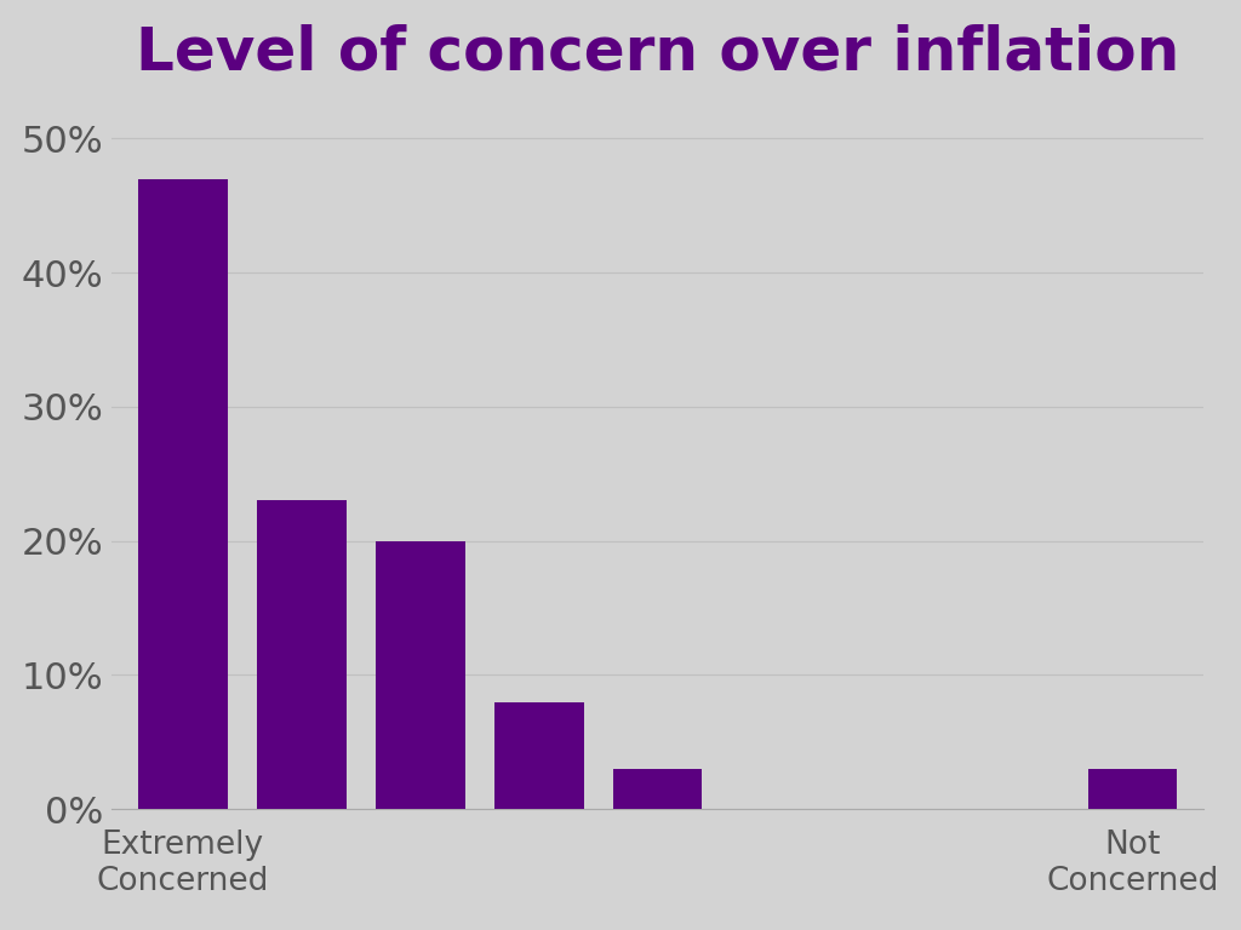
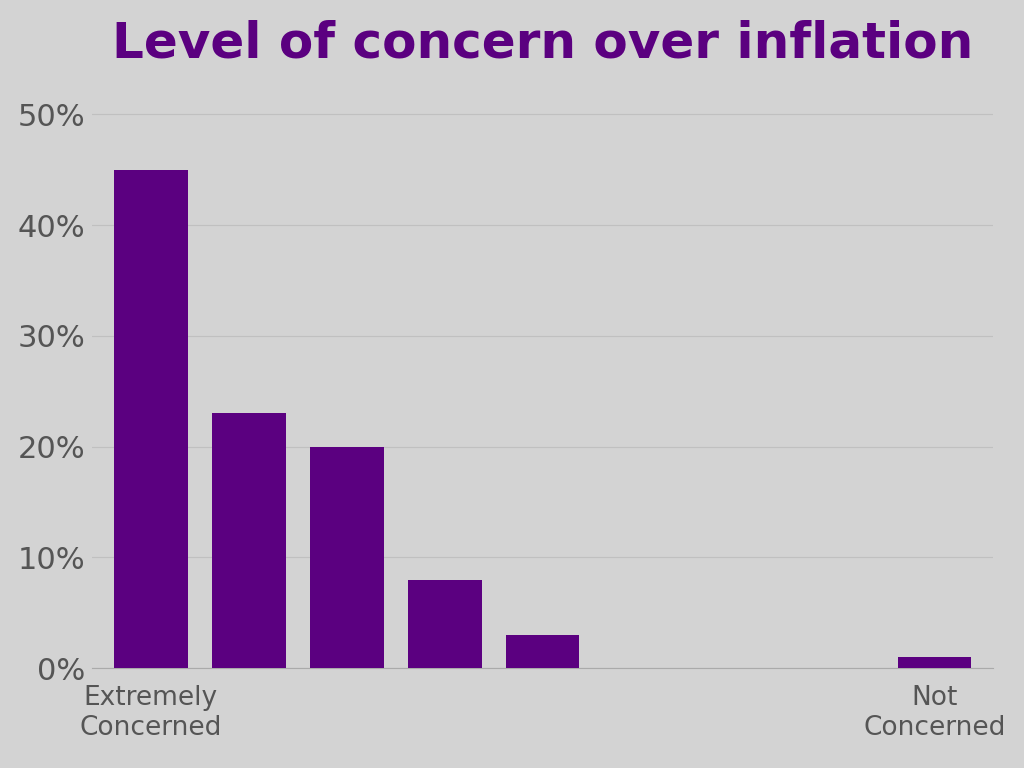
Extremely Concerned: 47% -> 45%
Not Concerned: 3% -> 1%
